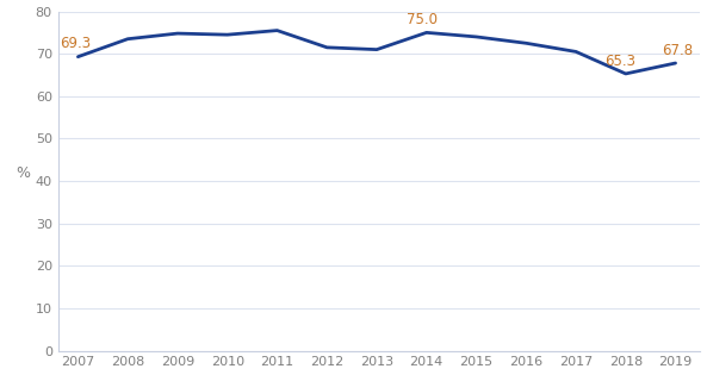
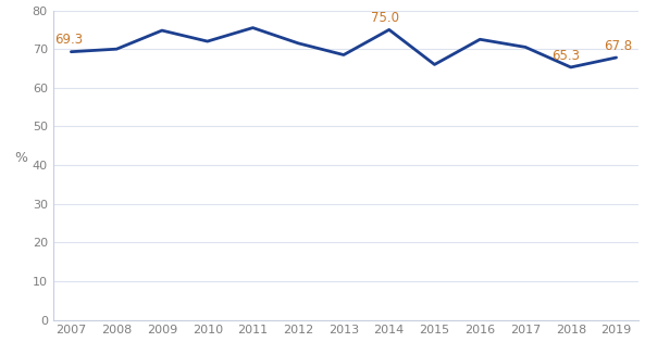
2008: 73.5 -> 70.0
2010: 74.5 -> 72.0
2013: 71.0 -> 68.5
2015: 74.0 -> 66.0
